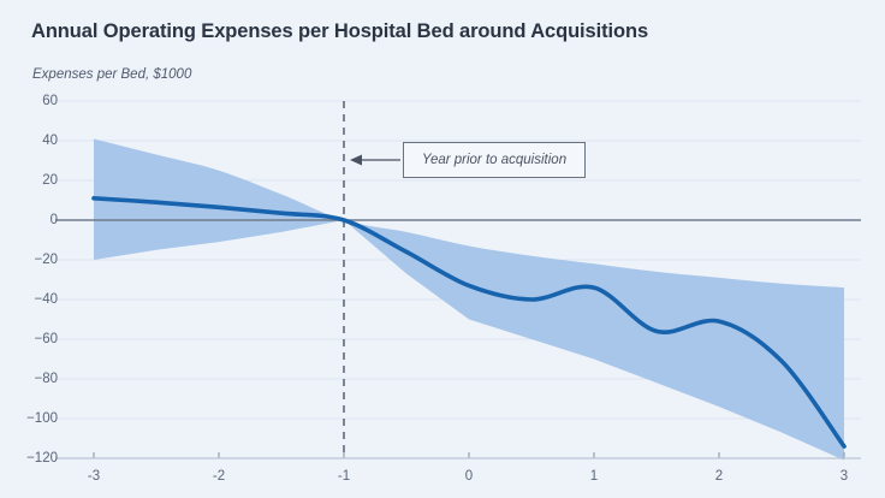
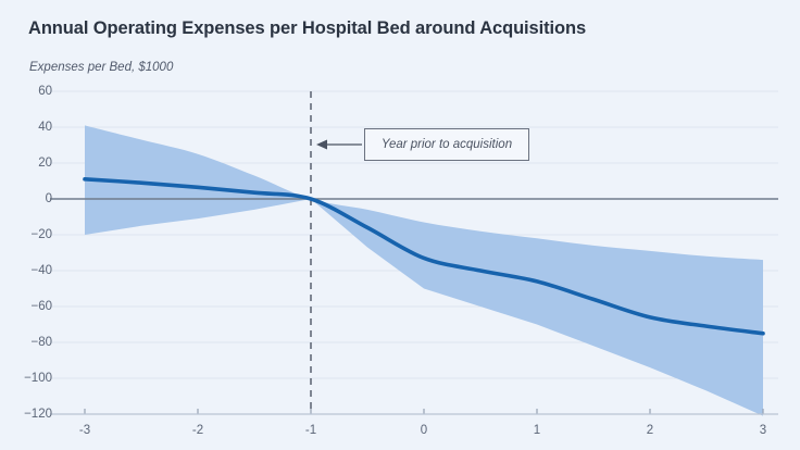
1: -34 -> -46
2: -51 -> -66
3: -114 -> -75
